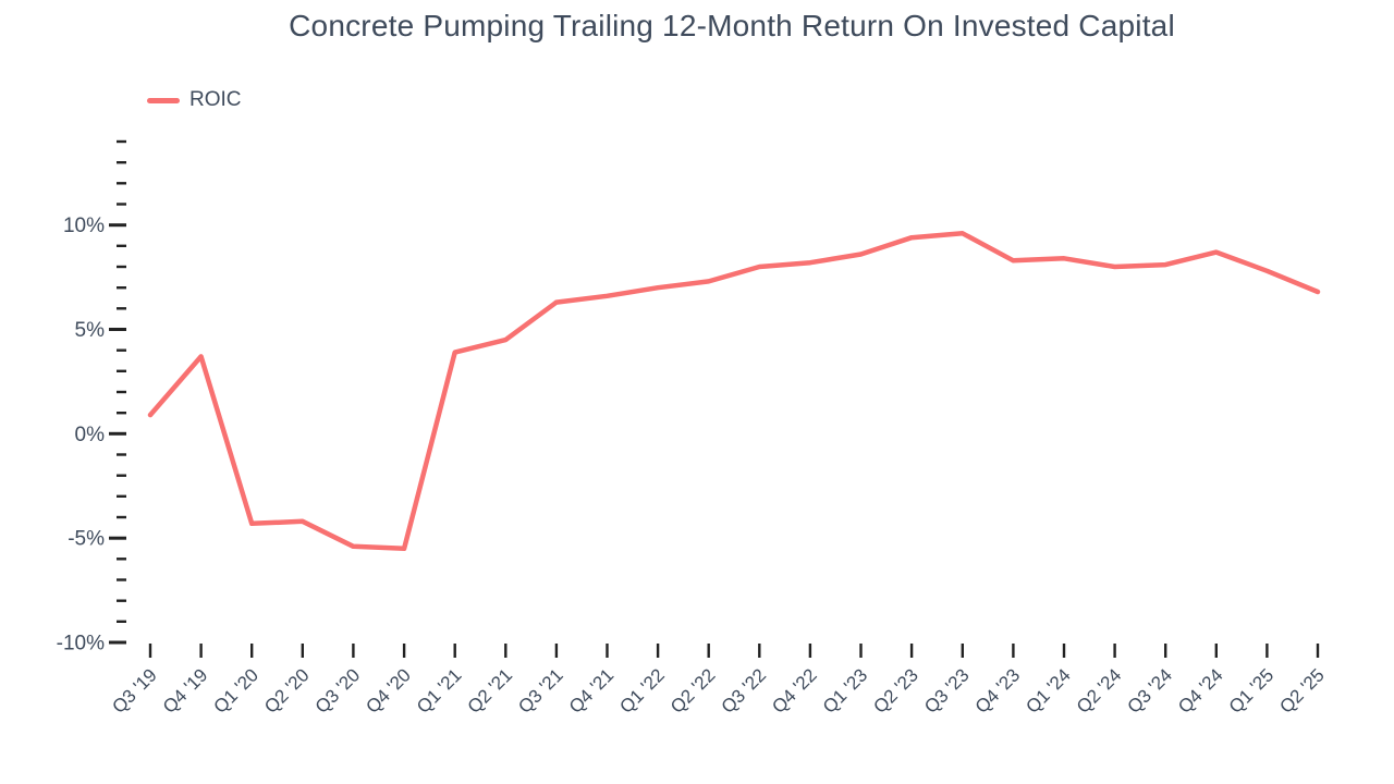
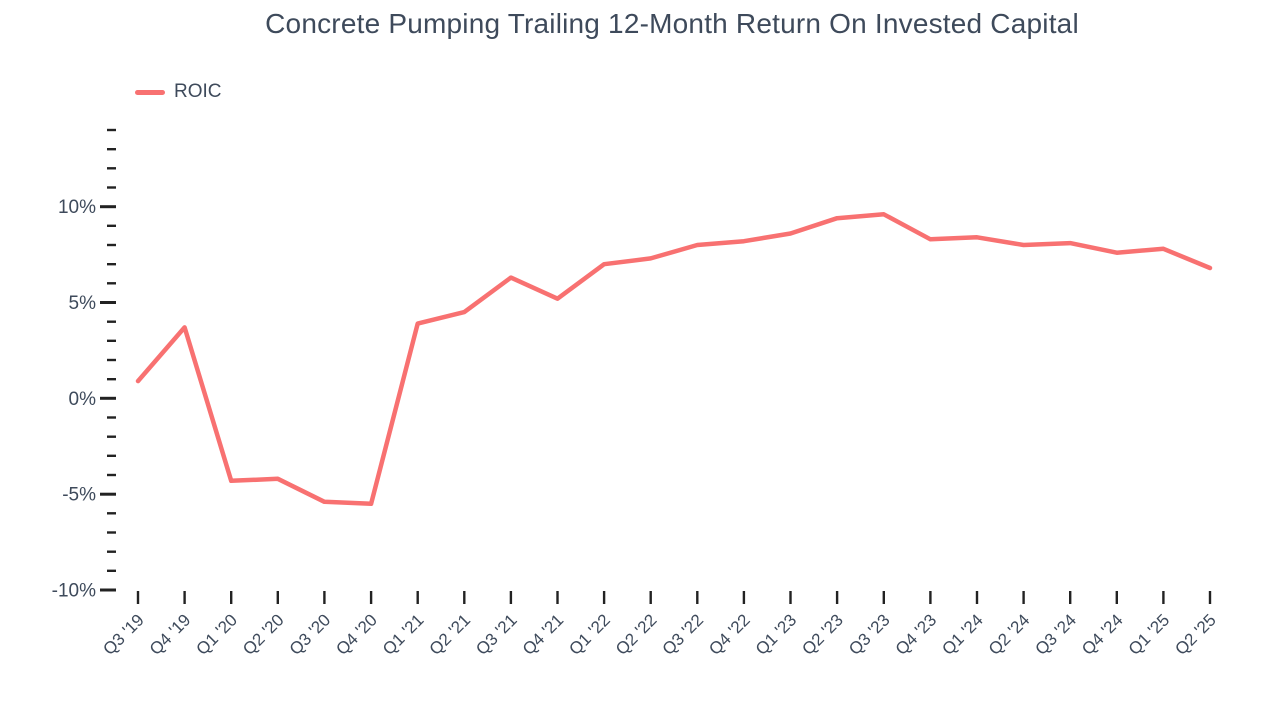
Q4 '21: 6.6% -> 5.2%
Q4 '24: 8.7% -> 7.6%
